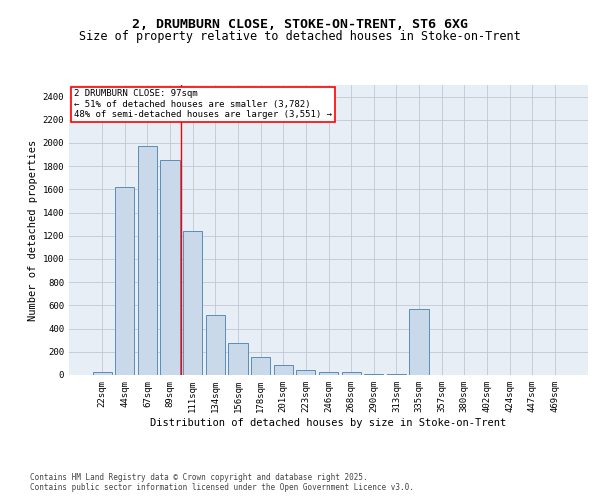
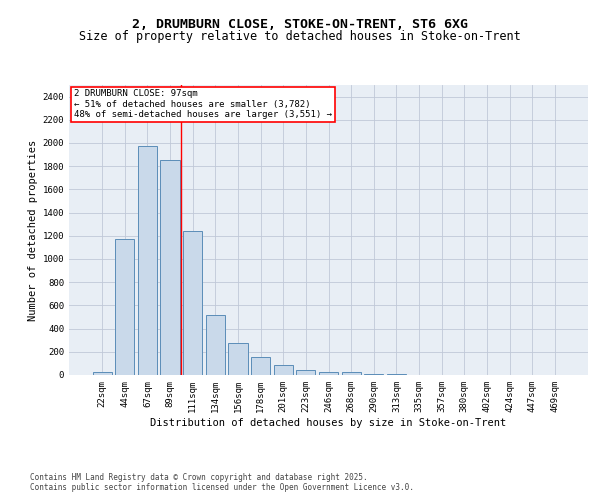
44sqm: 1620 -> 1180
335sqm: 570 -> 0
